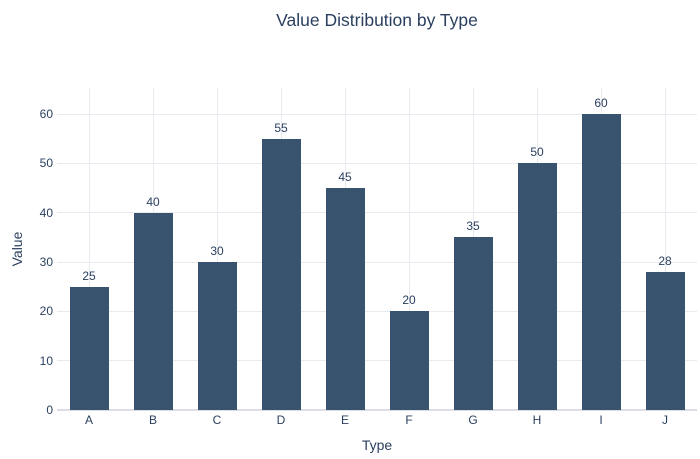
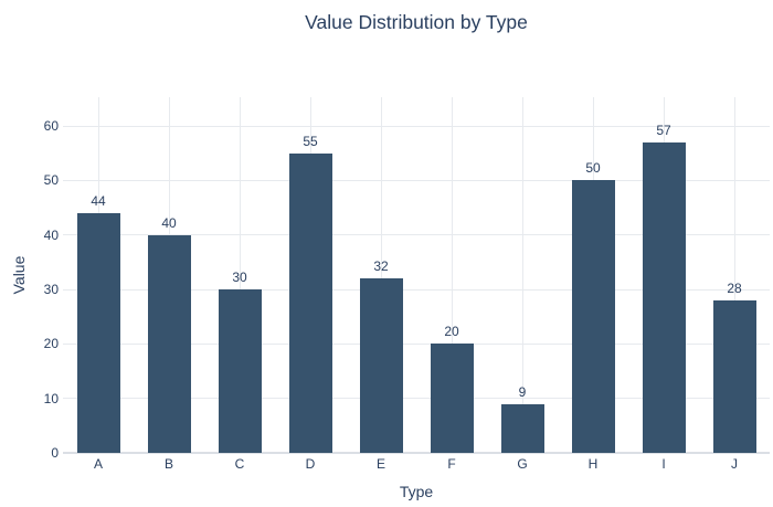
A: 25 -> 44
E: 45 -> 32
G: 35 -> 9
I: 60 -> 57
